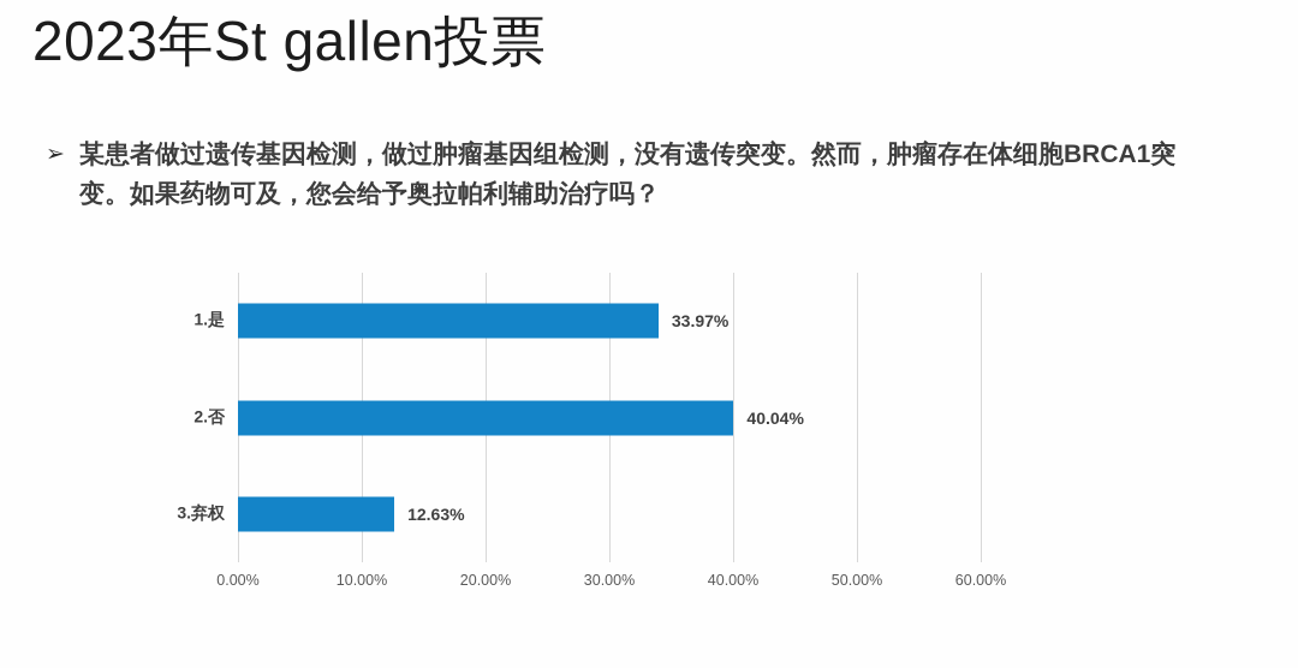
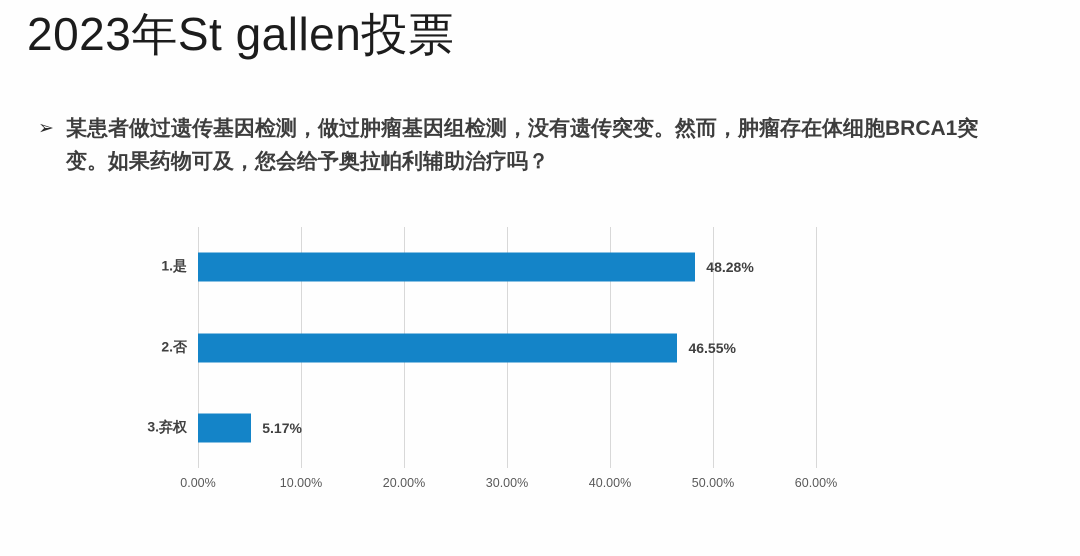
1.是: 33.97% -> 48.28%
2.否: 40.04% -> 46.55%
3.弃权: 12.63% -> 5.17%
